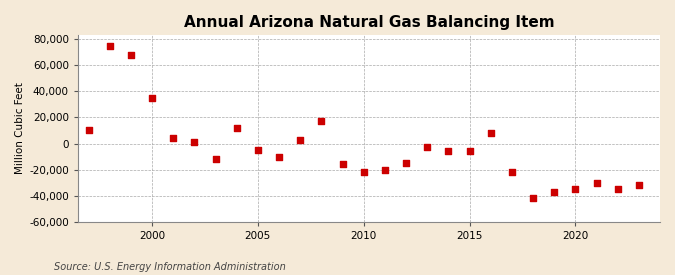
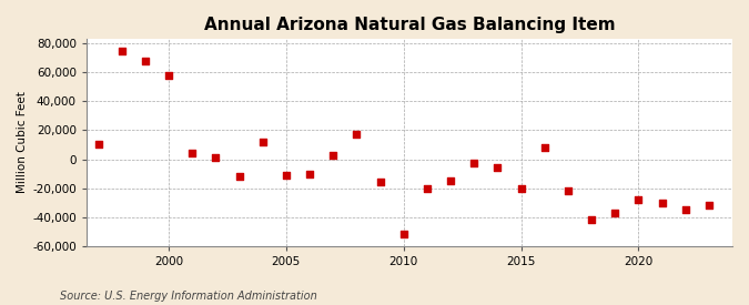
2000: 35,000 -> 58,000
2005: -5,000 -> -11,000
2010: -22,000 -> -52,000
2015: -6,000 -> -20,000
2020: -35,000 -> -28,000
